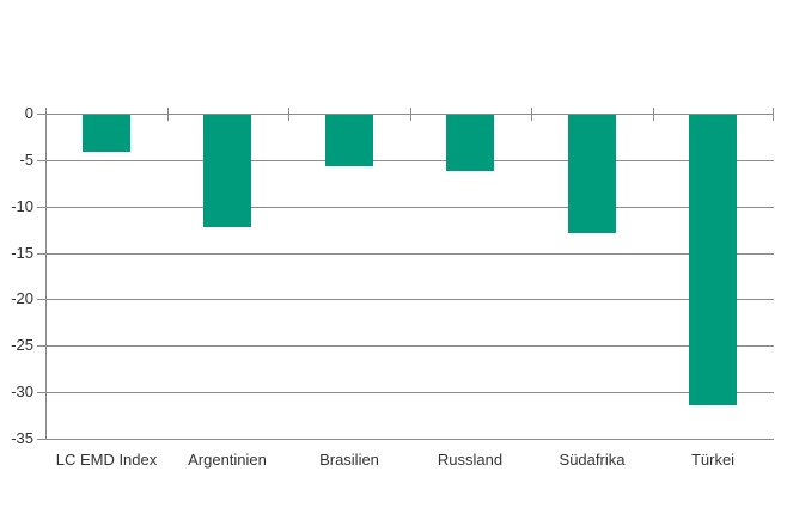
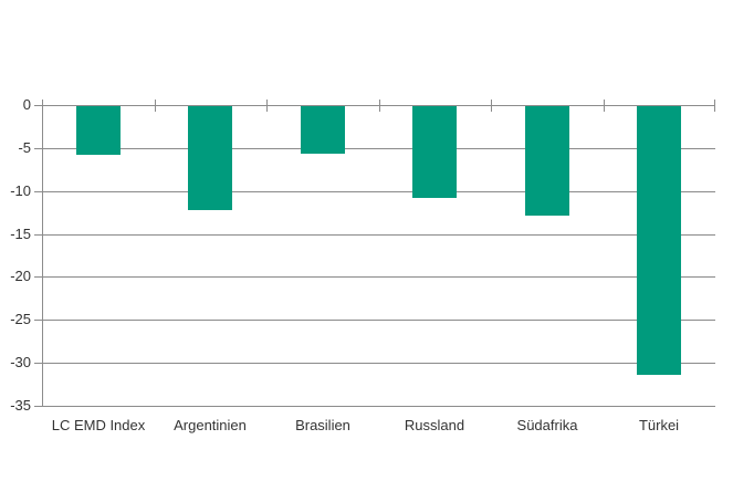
LC EMD Index: -4 -> -6
Russland: -6 -> -11
